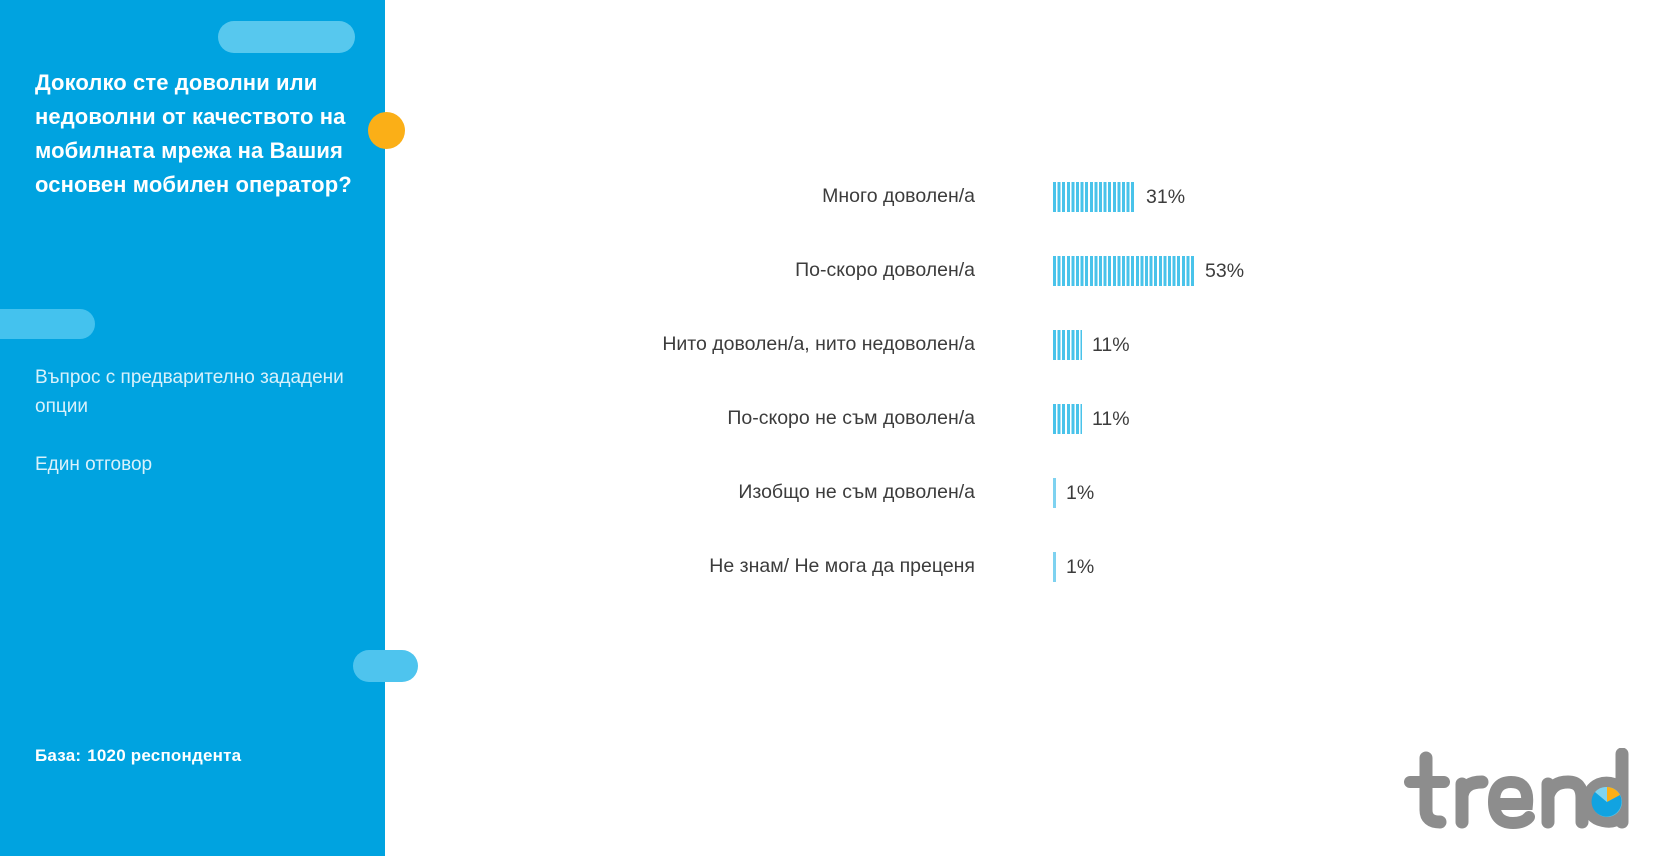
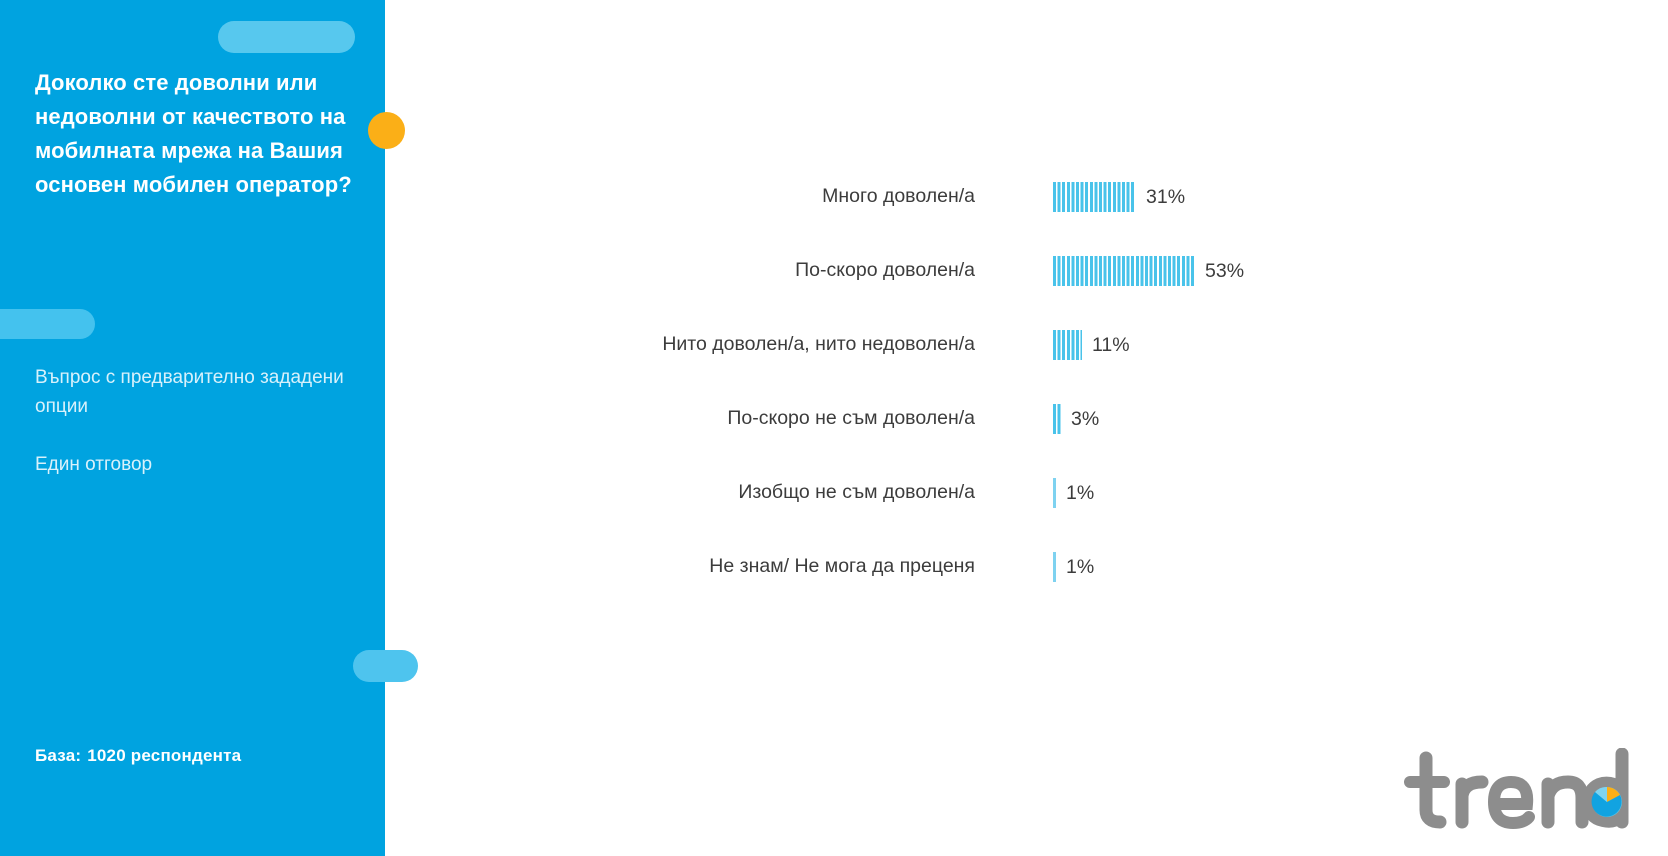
По-скоро не съм доволен/а: 11% -> 3%
